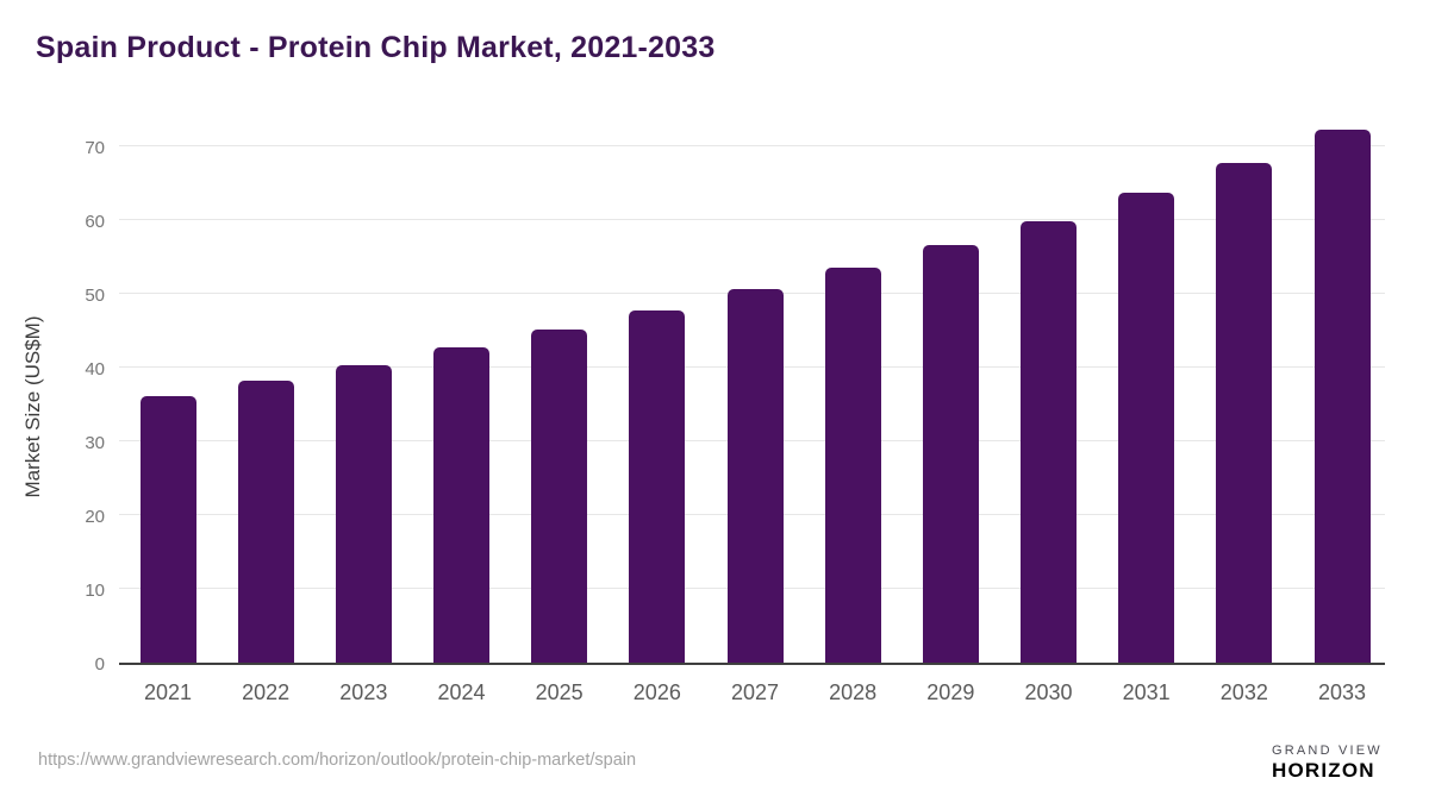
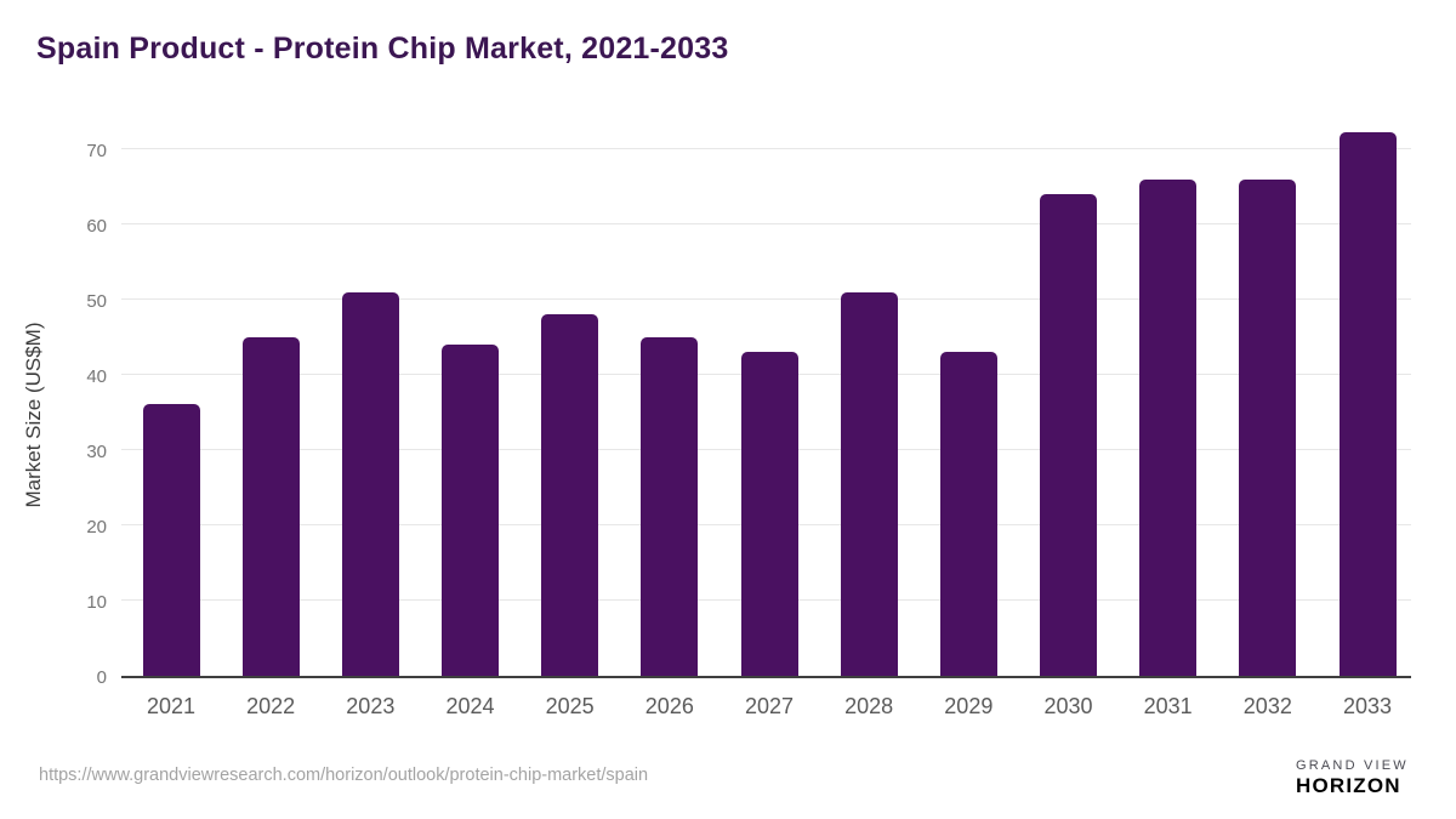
2022: 38 -> 45
2023: 40 -> 51
2024: 43 -> 44
2025: 45 -> 48
2026: 48 -> 45
2027: 51 -> 43
2028: 54 -> 51
2029: 57 -> 43
2030: 60 -> 64
2031: 64 -> 66
2032: 68 -> 66
